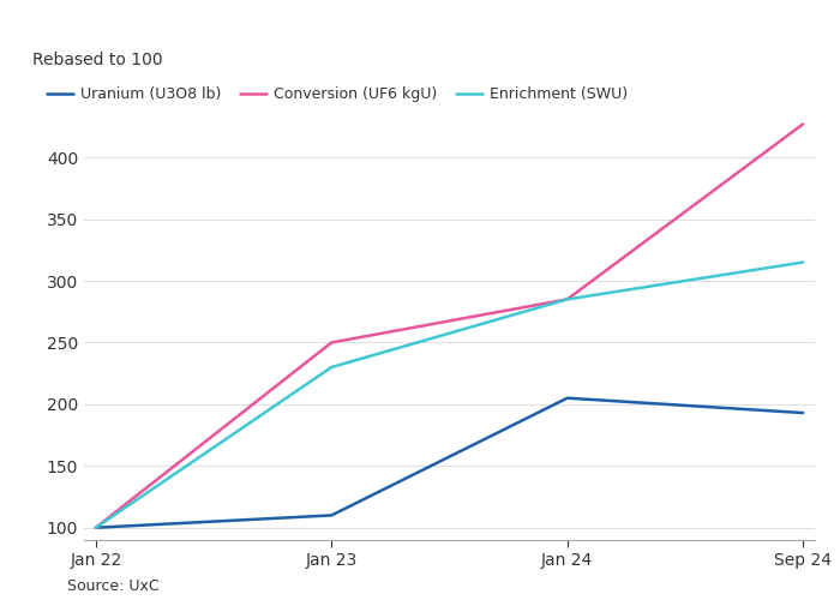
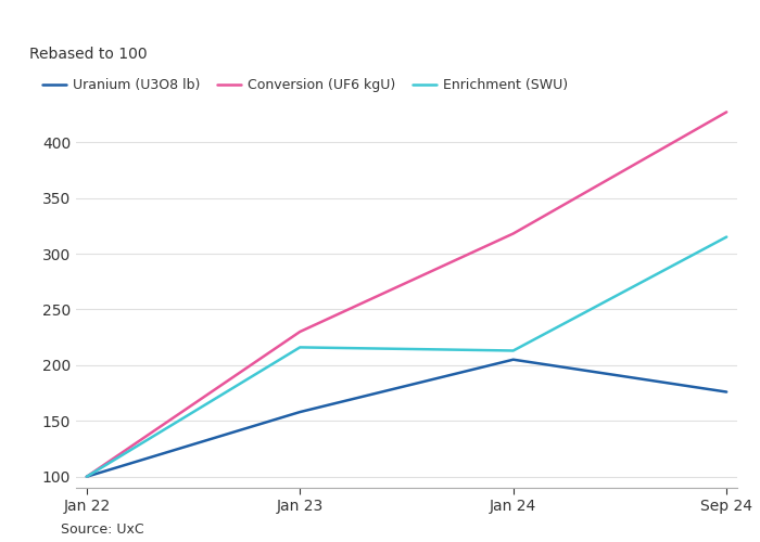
Uranium (U3O8 lb)/Jan 23: 110 -> 158
Conversion (UF6 kgU)/Jan 23: 250 -> 230
Enrichment (SWU)/Jan 23: 230 -> 216
Conversion (UF6 kgU)/Jan 24: 285 -> 318
Enrichment (SWU)/Jan 24: 285 -> 213
Uranium (U3O8 lb)/Sep 24: 193 -> 176
